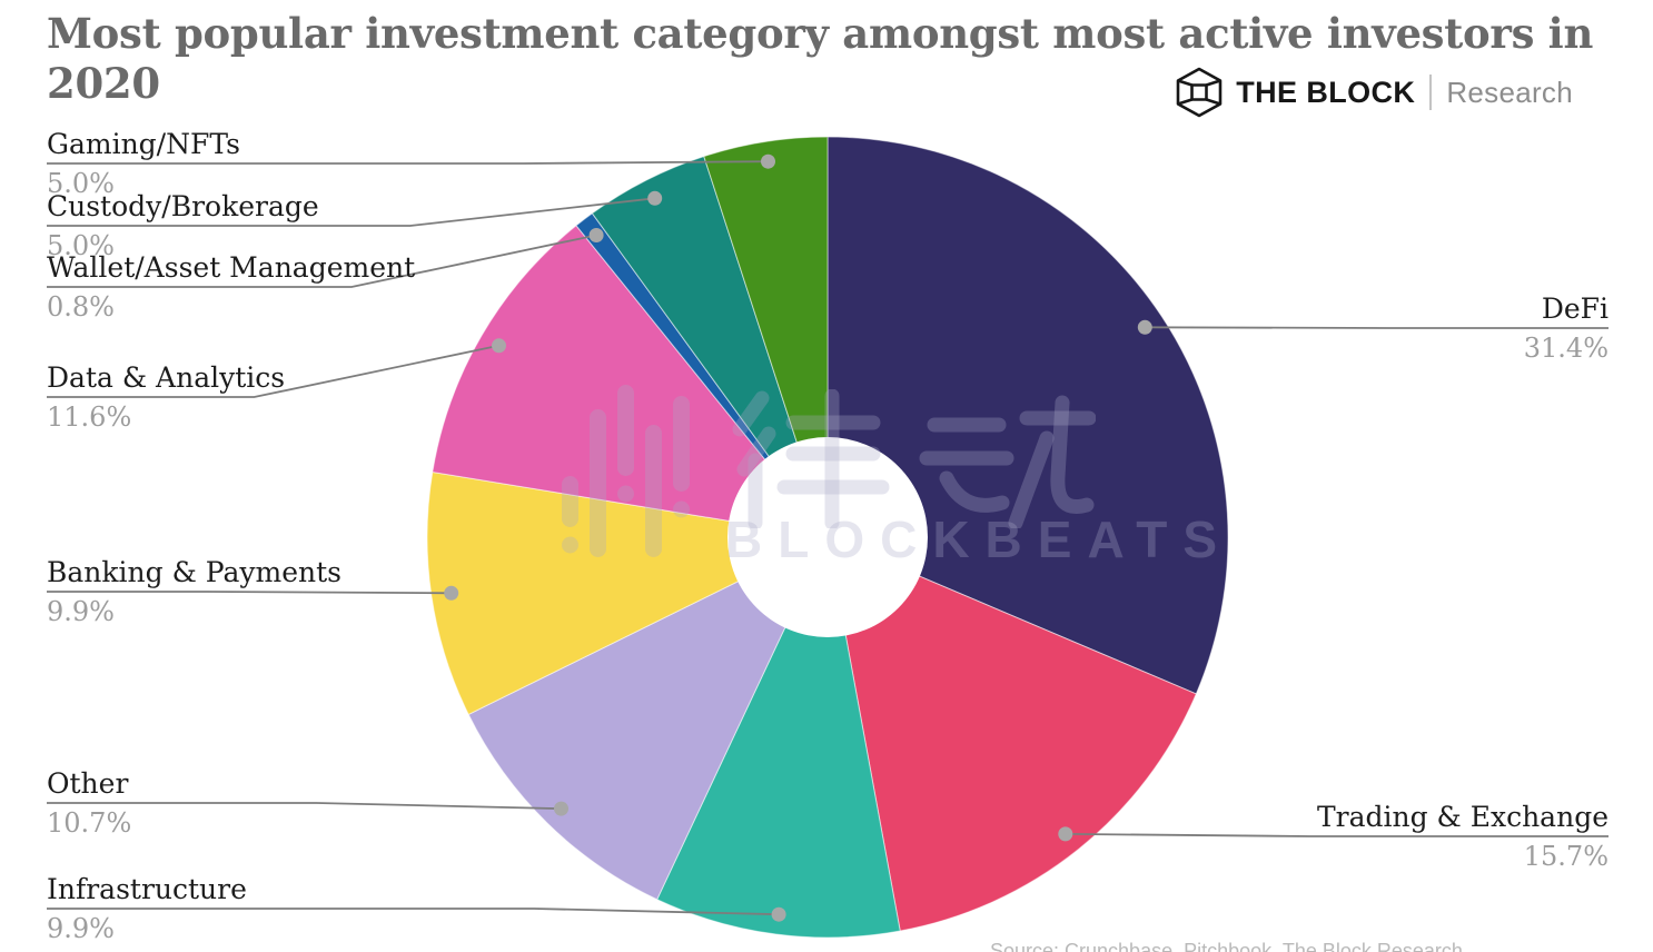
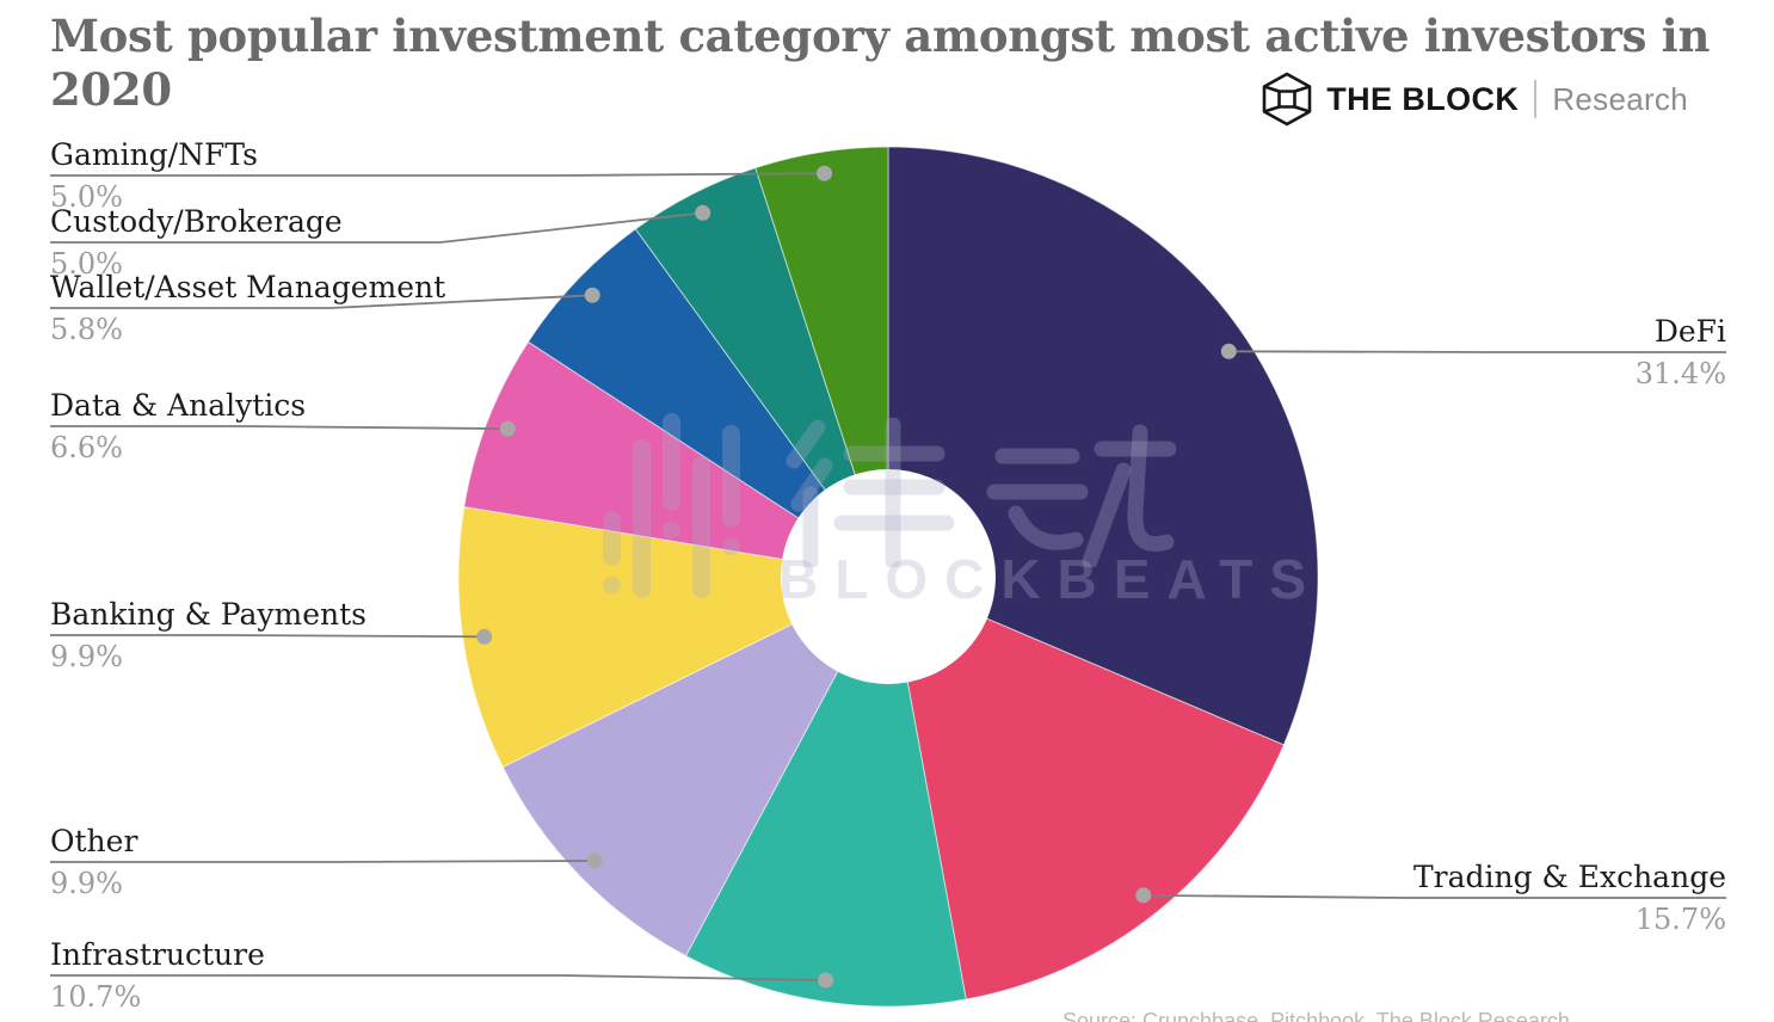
Infrastructure: 9.9% -> 10.7%
Other: 10.7% -> 9.9%
Data & Analytics: 11.6% -> 6.6%
Wallet/Asset Management: 0.8% -> 5.8%
